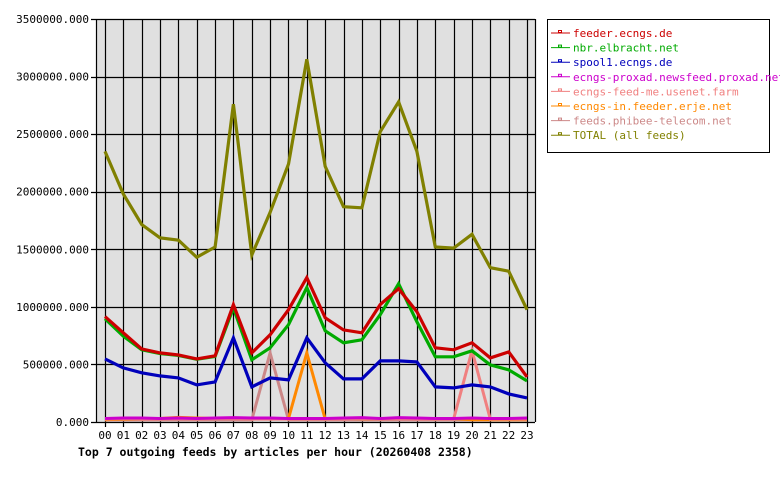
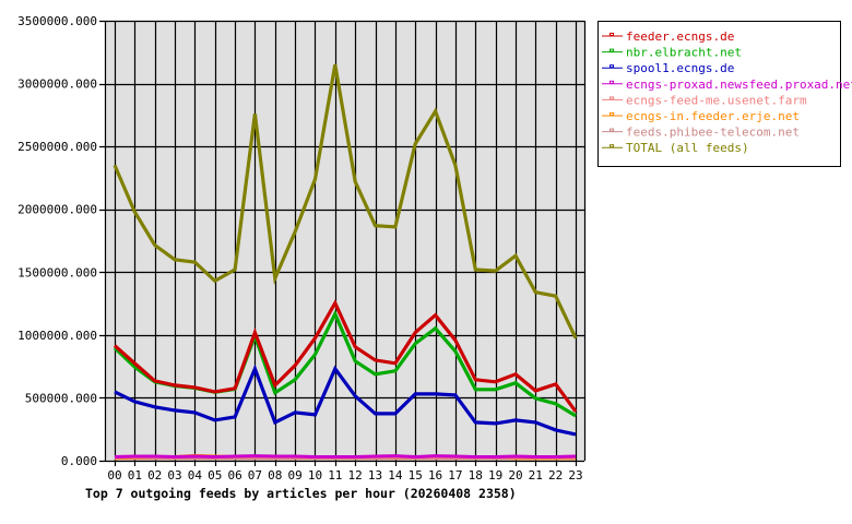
feeds.phibee-telecom.net/09: 600000 -> 20000
ecngs-in.feeder.erje.net/11: 600000 -> 20000
nbr.elbracht.net/16: 1200000 -> 1050000
ecngs-feed-me.usenet.farm/20: 620000 -> 20000
